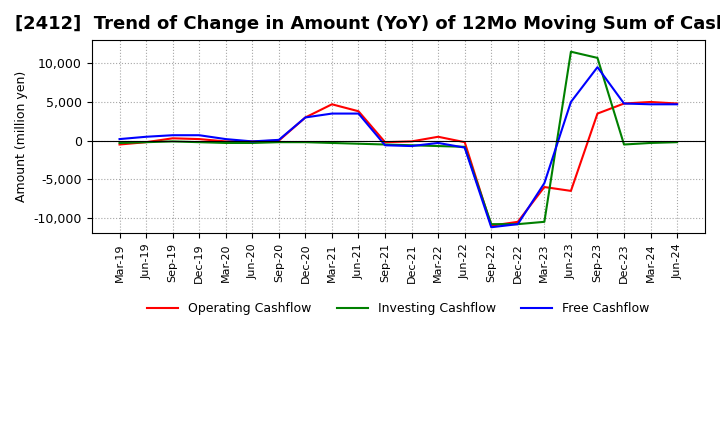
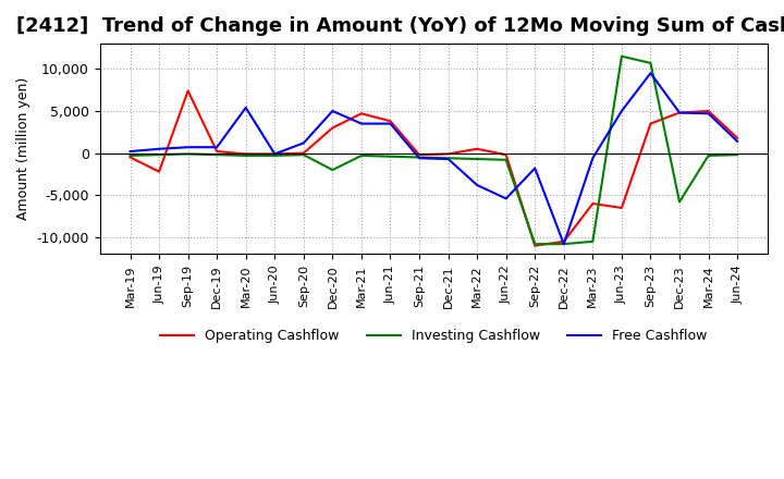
Operating Cashflow/Jun-19: -200 -> -2,200
Operating Cashflow/Sep-19: 300 -> 7,400
Free Cashflow/Mar-20: 200 -> 5,400
Free Cashflow/Sep-20: 100 -> 1,200
Investing Cashflow/Dec-20: -200 -> -2,000
Free Cashflow/Dec-20: 3,000 -> 5,000
Free Cashflow/Mar-22: -300 -> -3,800
Free Cashflow/Jun-22: -900 -> -5,400
Free Cashflow/Sep-22: -11,200 -> -1,800
Free Cashflow/Mar-23: -5,500 -> -600
Investing Cashflow/Dec-23: -500 -> -5,800
Operating Cashflow/Jun-24: 4,800 -> 1,800
Free Cashflow/Jun-24: 4,700 -> 1,400
